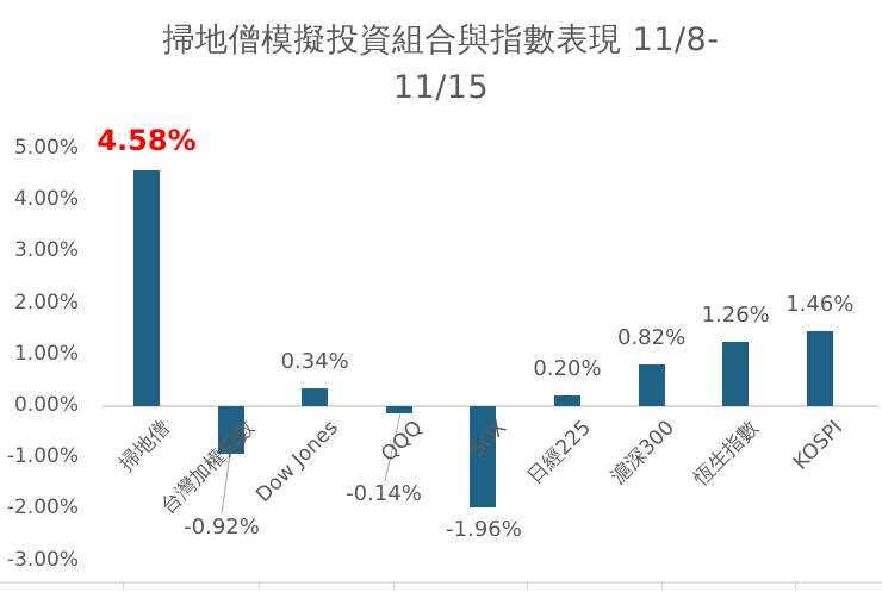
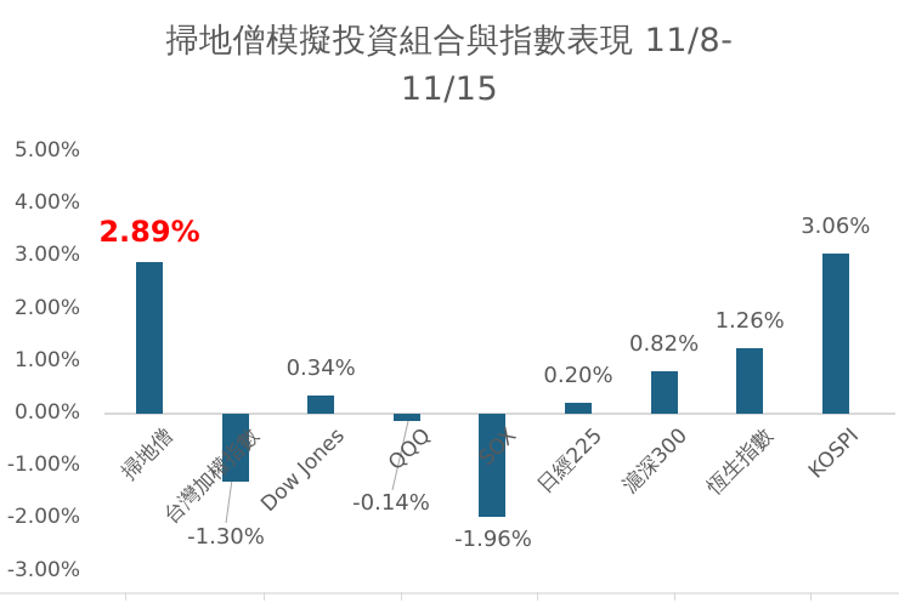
掃地僧: 4.58% -> 2.89%
台灣加權指數: -0.92% -> -1.30%
KOSPI: 1.46% -> 3.06%
